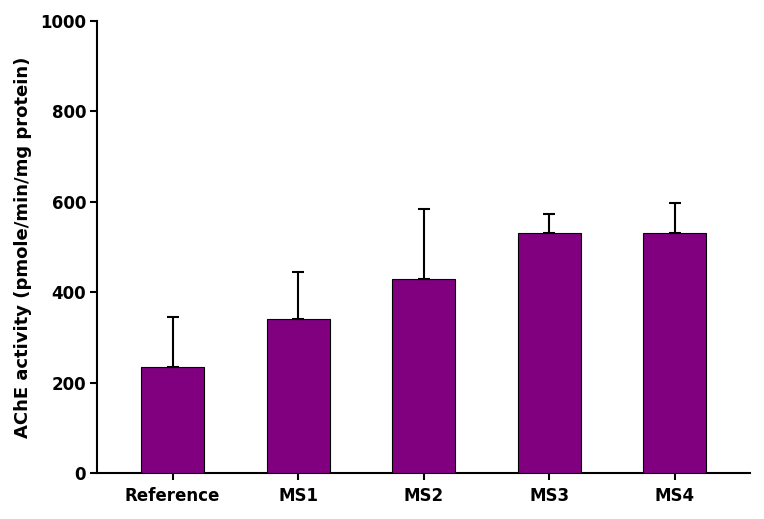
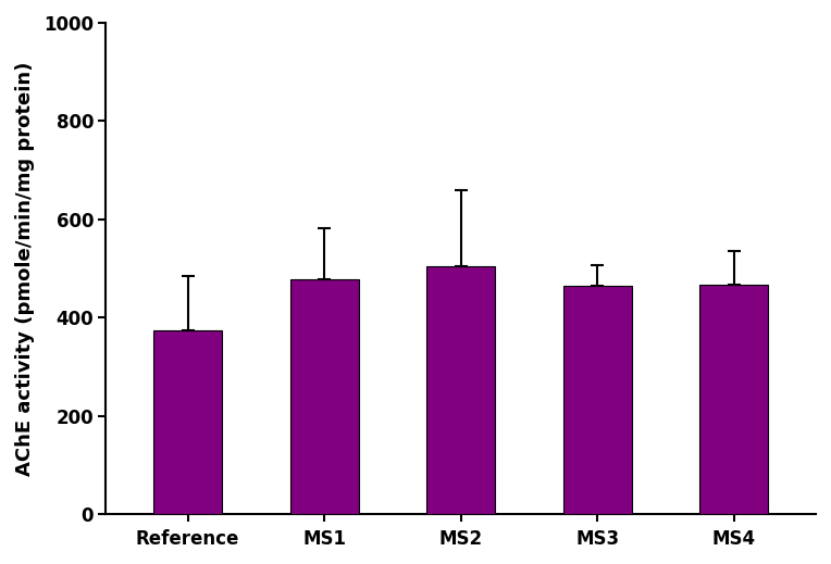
Reference: 235 -> 375
MS1: 340 -> 478
MS2: 430 -> 505
MS3: 530 -> 465
MS4: 530 -> 468
